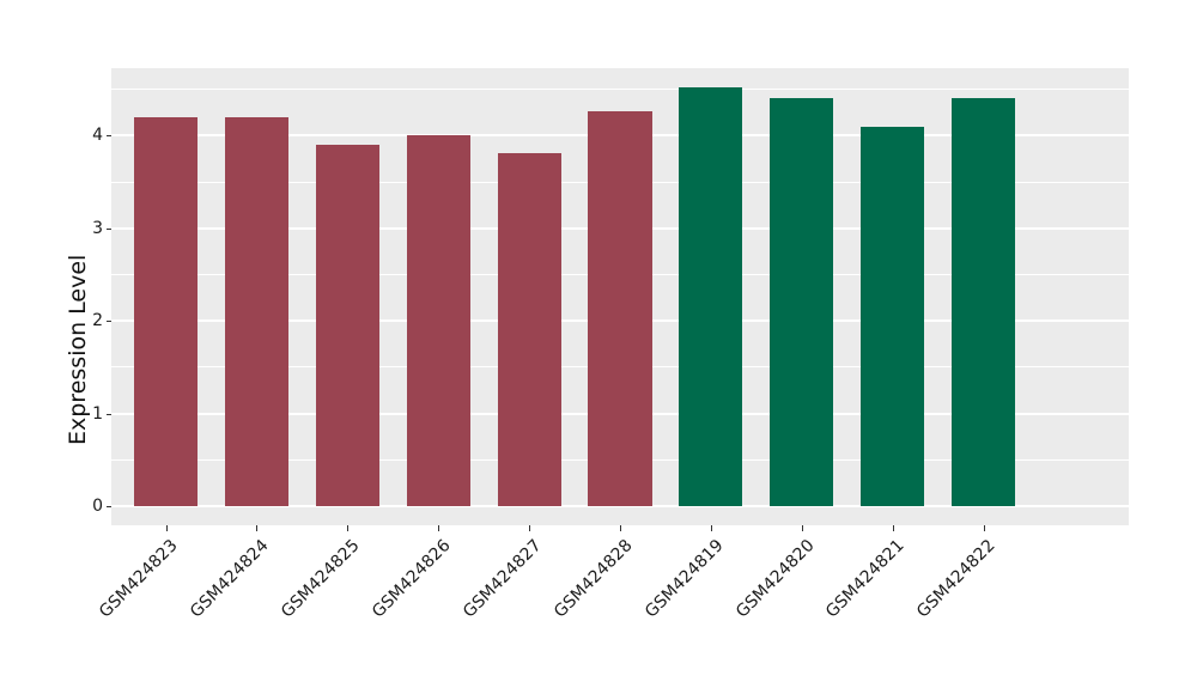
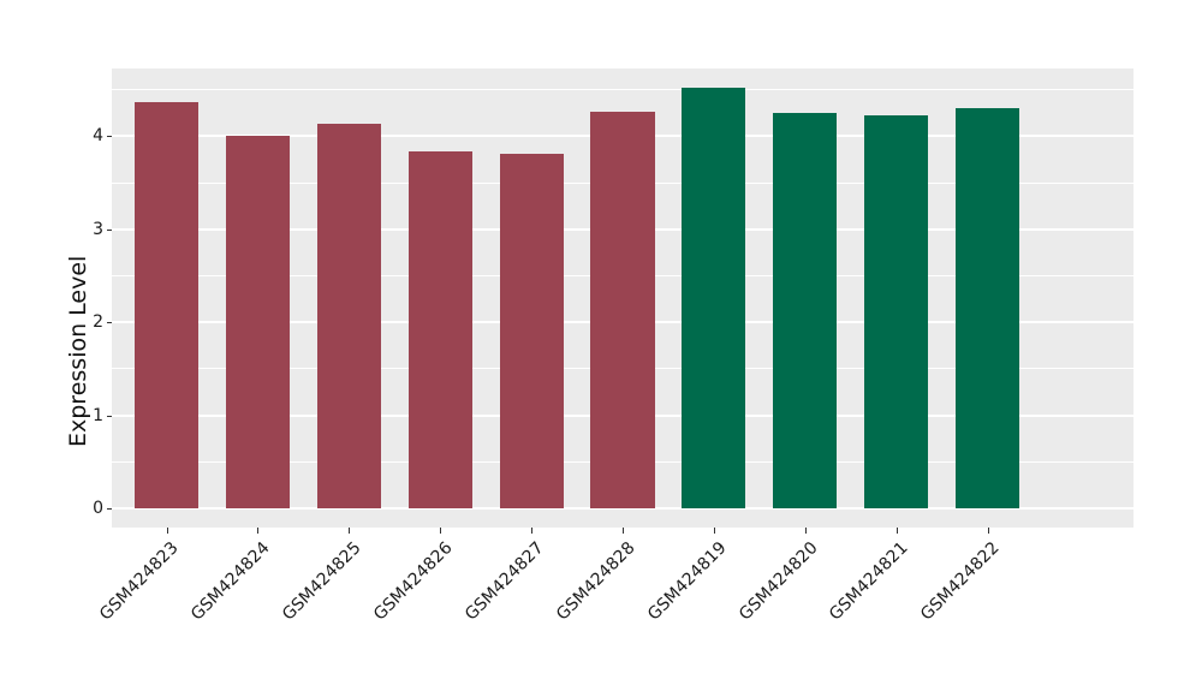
GSM424823: 4.2 -> 4.4
GSM424824: 4.2 -> 4.0
GSM424825: 3.9 -> 4.1
GSM424826: 4.0 -> 3.8
GSM424820: 4.4 -> 4.2
GSM424821: 4.1 -> 4.2
GSM424822: 4.4 -> 4.3
